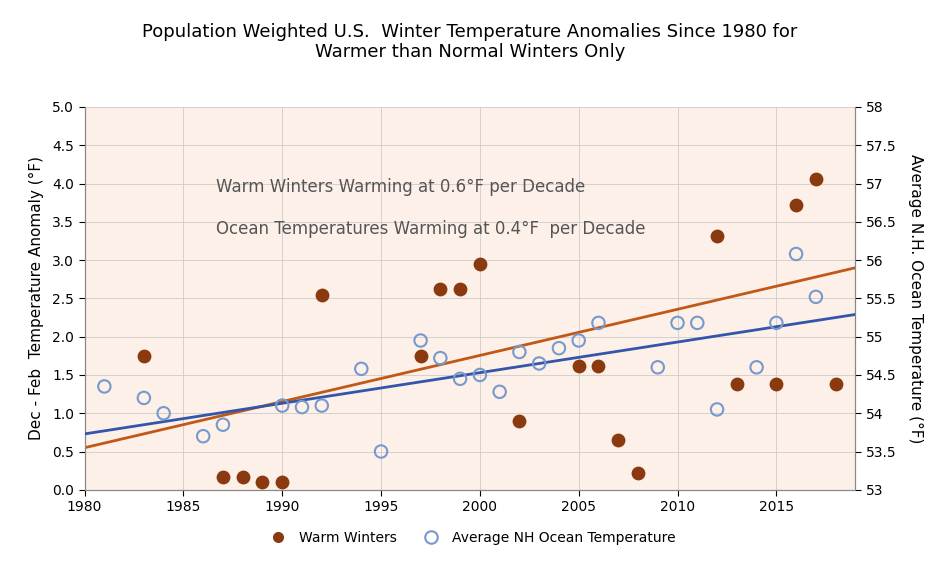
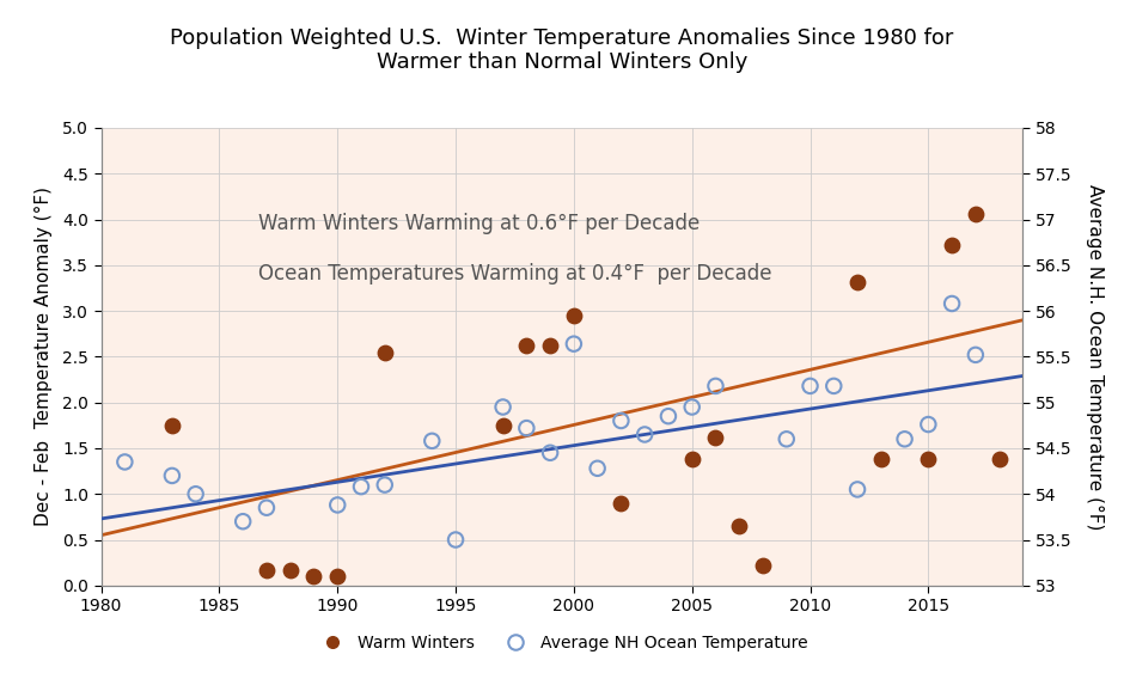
Average NH Ocean Temperature/1990: 54.10 -> 53.88
Average NH Ocean Temperature/2000: 54.50 -> 55.64
Warm Winters/2005: 1.62 -> 1.38
Average NH Ocean Temperature/2015: 55.18 -> 54.76
